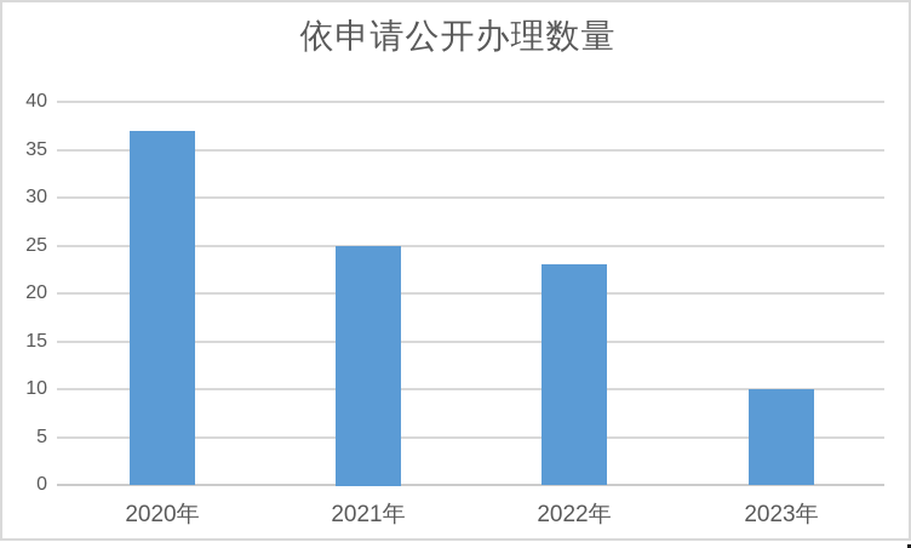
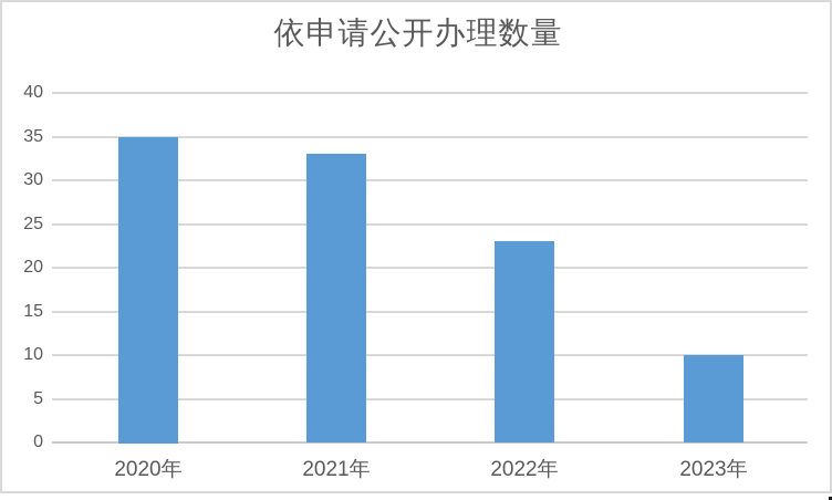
2020年: 37 -> 35
2021年: 25 -> 33
